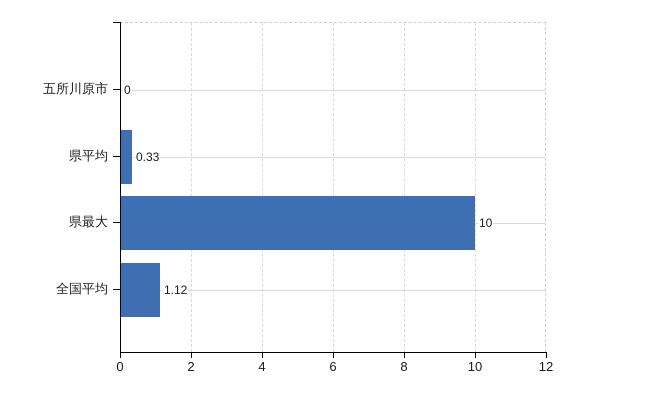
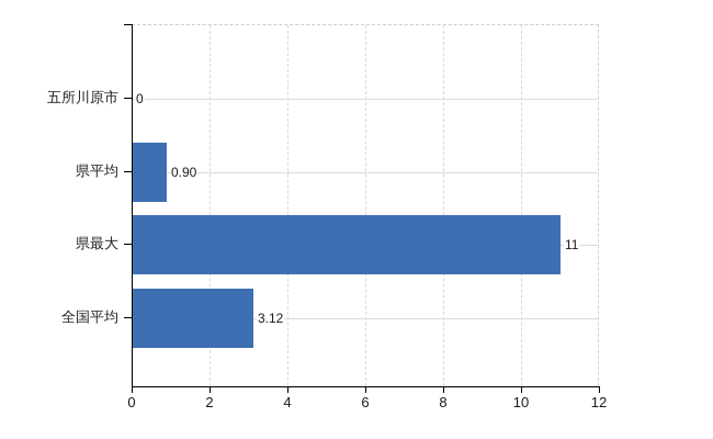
県平均: 0.33 -> 0.90
県最大: 10 -> 11
全国平均: 1.12 -> 3.12
